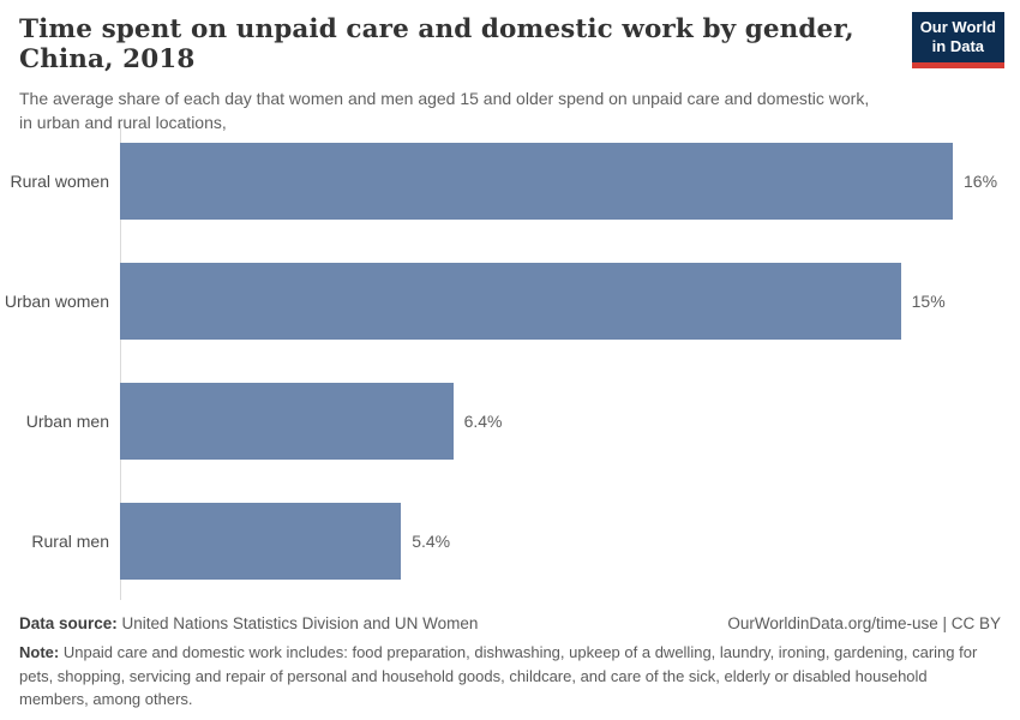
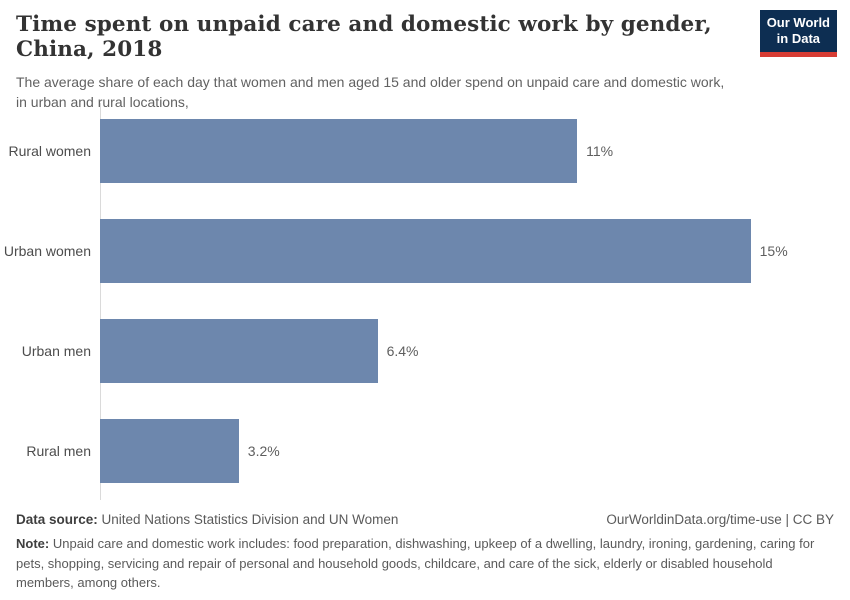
Rural women: 16% -> 11%
Rural men: 5.4% -> 3.2%
